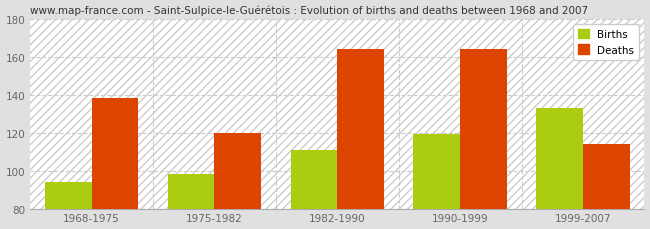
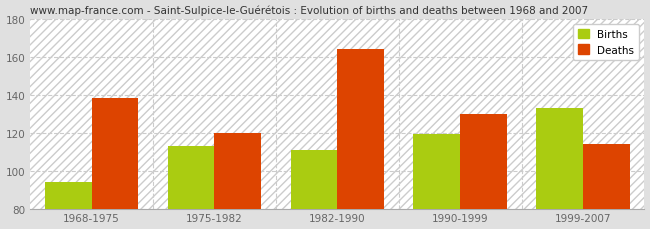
Births/1975-1982: 98 -> 113
Deaths/1990-1999: 164 -> 130
